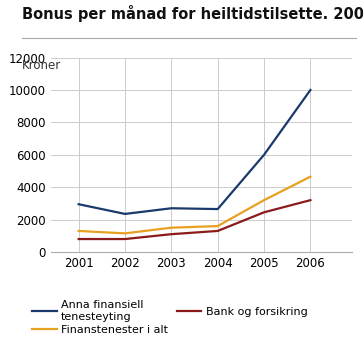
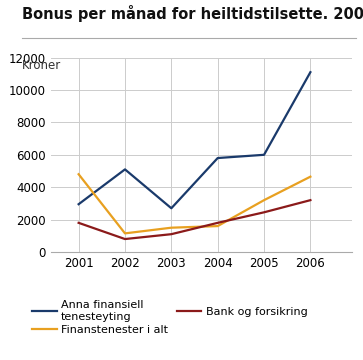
Finanstenester i alt/2001: 1300 -> 4800
Bank og forsikring/2001: 800 -> 1800
Anna finansiell tenesteyting/2002: 2400 -> 5100
Anna finansiell tenesteyting/2004: 2600 -> 5800
Bank og forsikring/2004: 1300 -> 1800
Anna finansiell tenesteyting/2006: 10000 -> 11100
